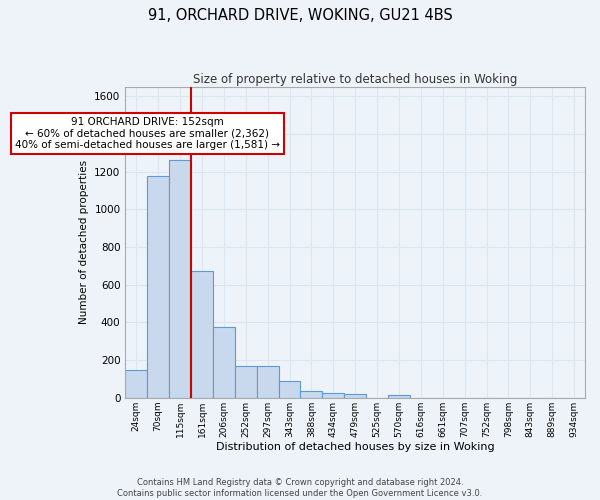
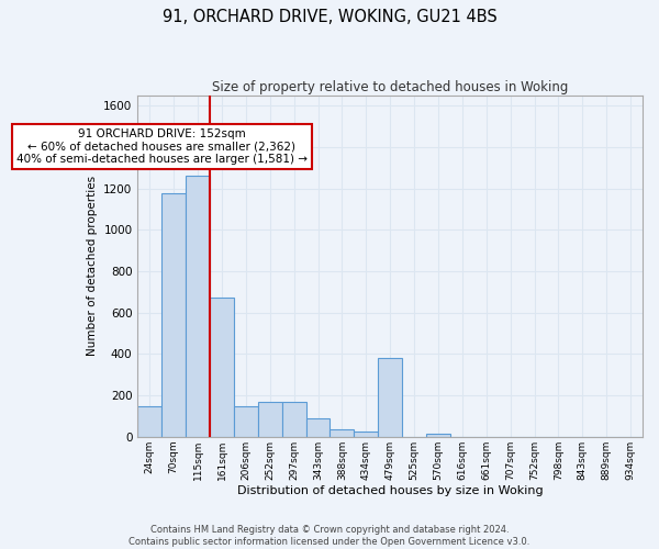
206sqm: 380 -> 150
479sqm: 20 -> 380
